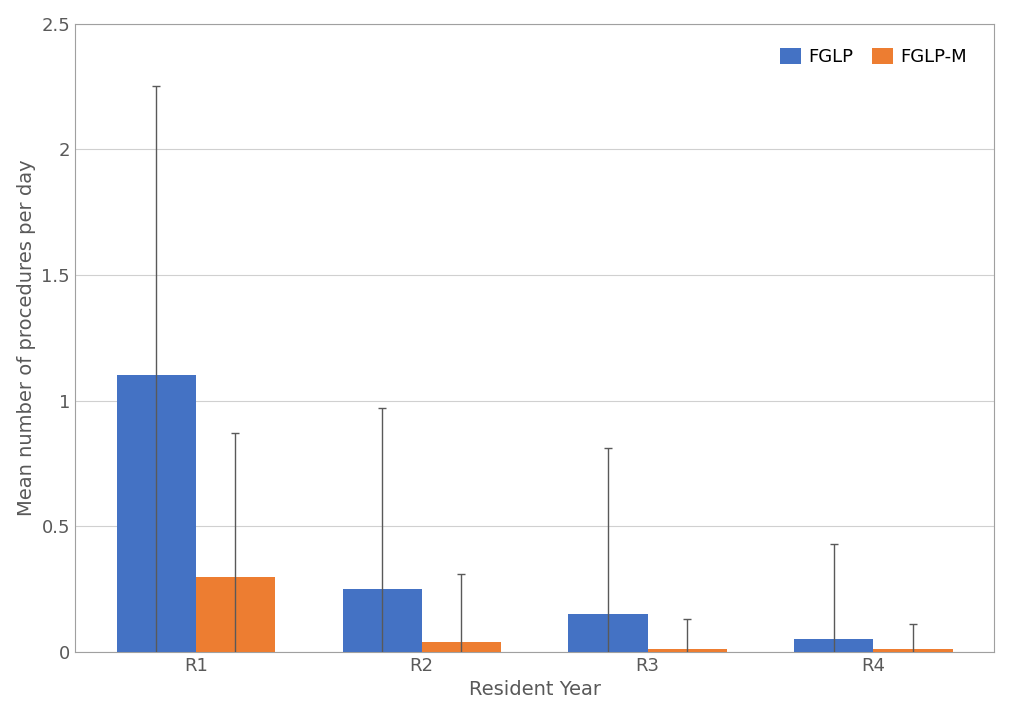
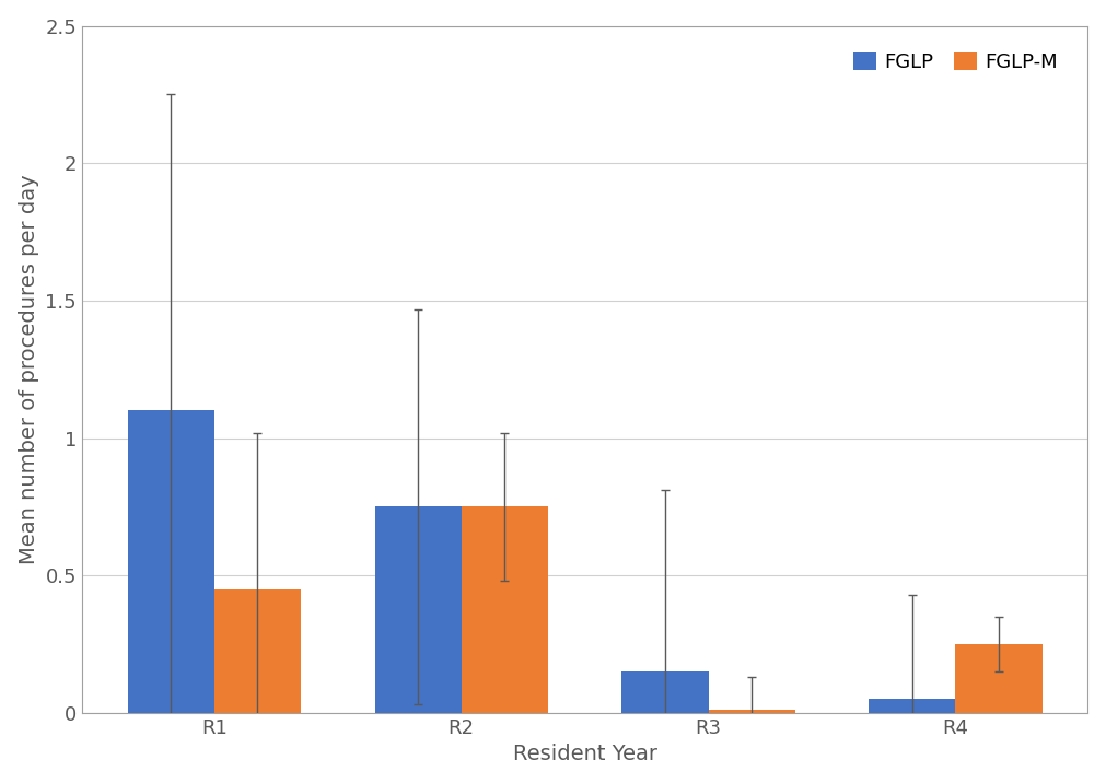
FGLP-M/R1: 0.30 -> 0.45
FGLP/R2: 0.25 -> 0.75
FGLP-M/R2: 0.04 -> 0.75
FGLP-M/R4: 0.01 -> 0.25
